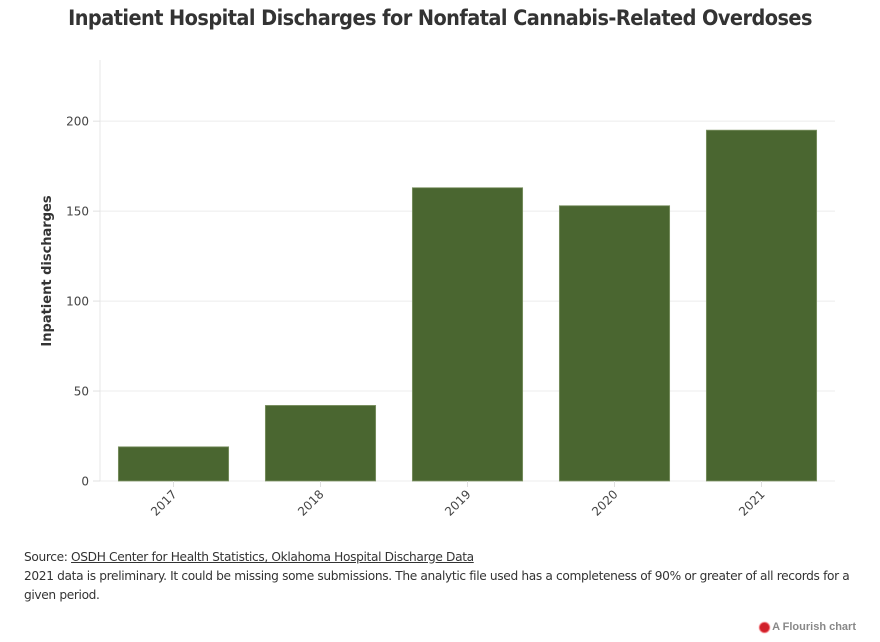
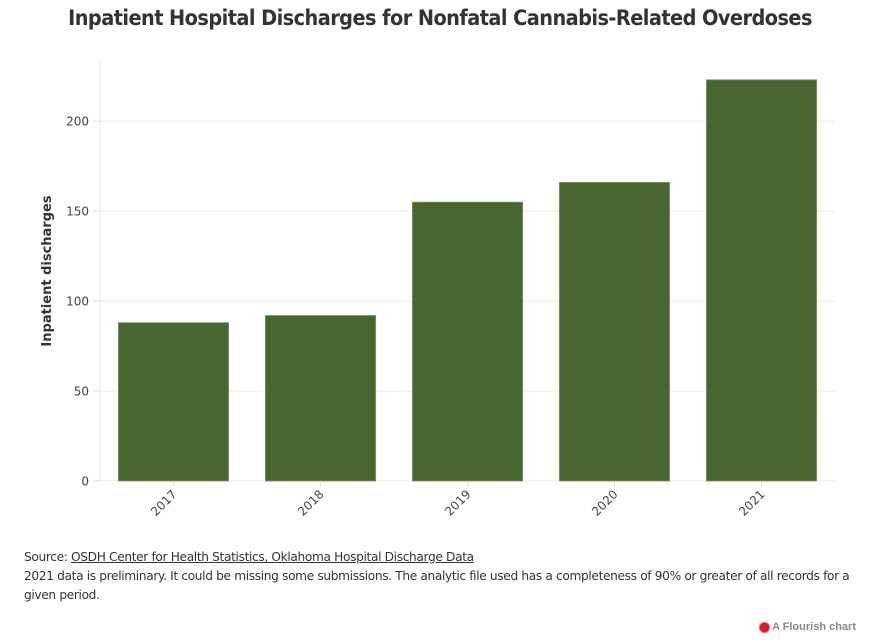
2017: 19 -> 88
2018: 42 -> 92
2019: 163 -> 155
2020: 153 -> 166
2021: 195 -> 223
